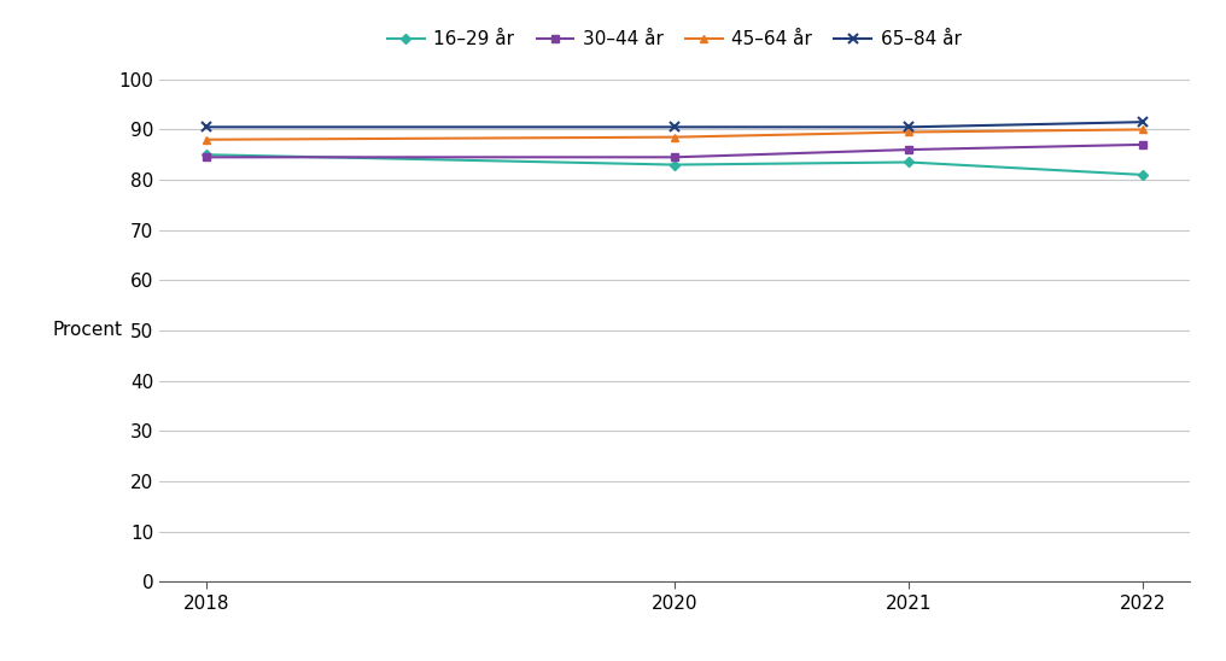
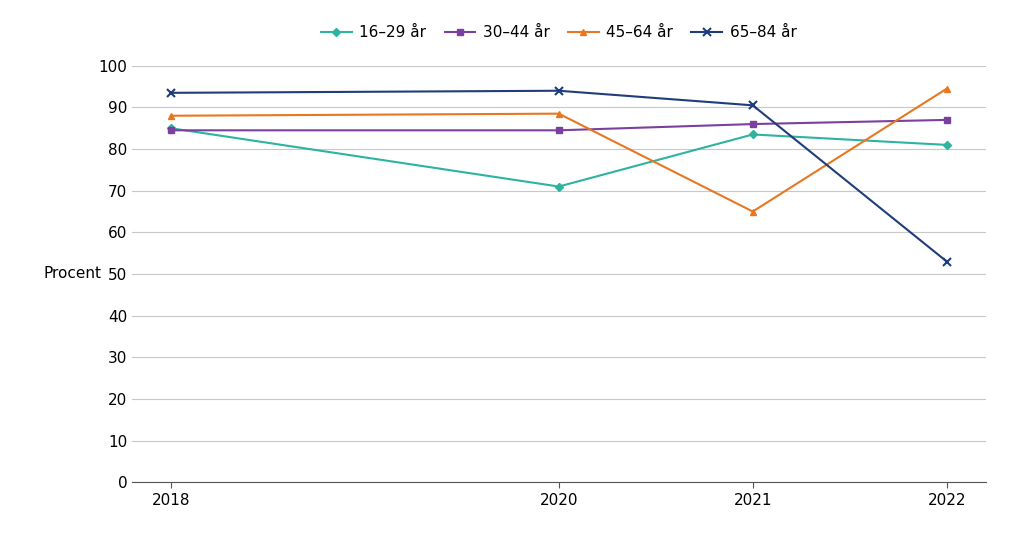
65–84 år/2018: 90.5 -> 93.5
16–29 år/2020: 83.0 -> 71.0
65–84 år/2020: 90.5 -> 94.0
45–64 år/2021: 89.5 -> 65.0
45–64 år/2022: 90.0 -> 94.5
65–84 år/2022: 91.5 -> 53.0
